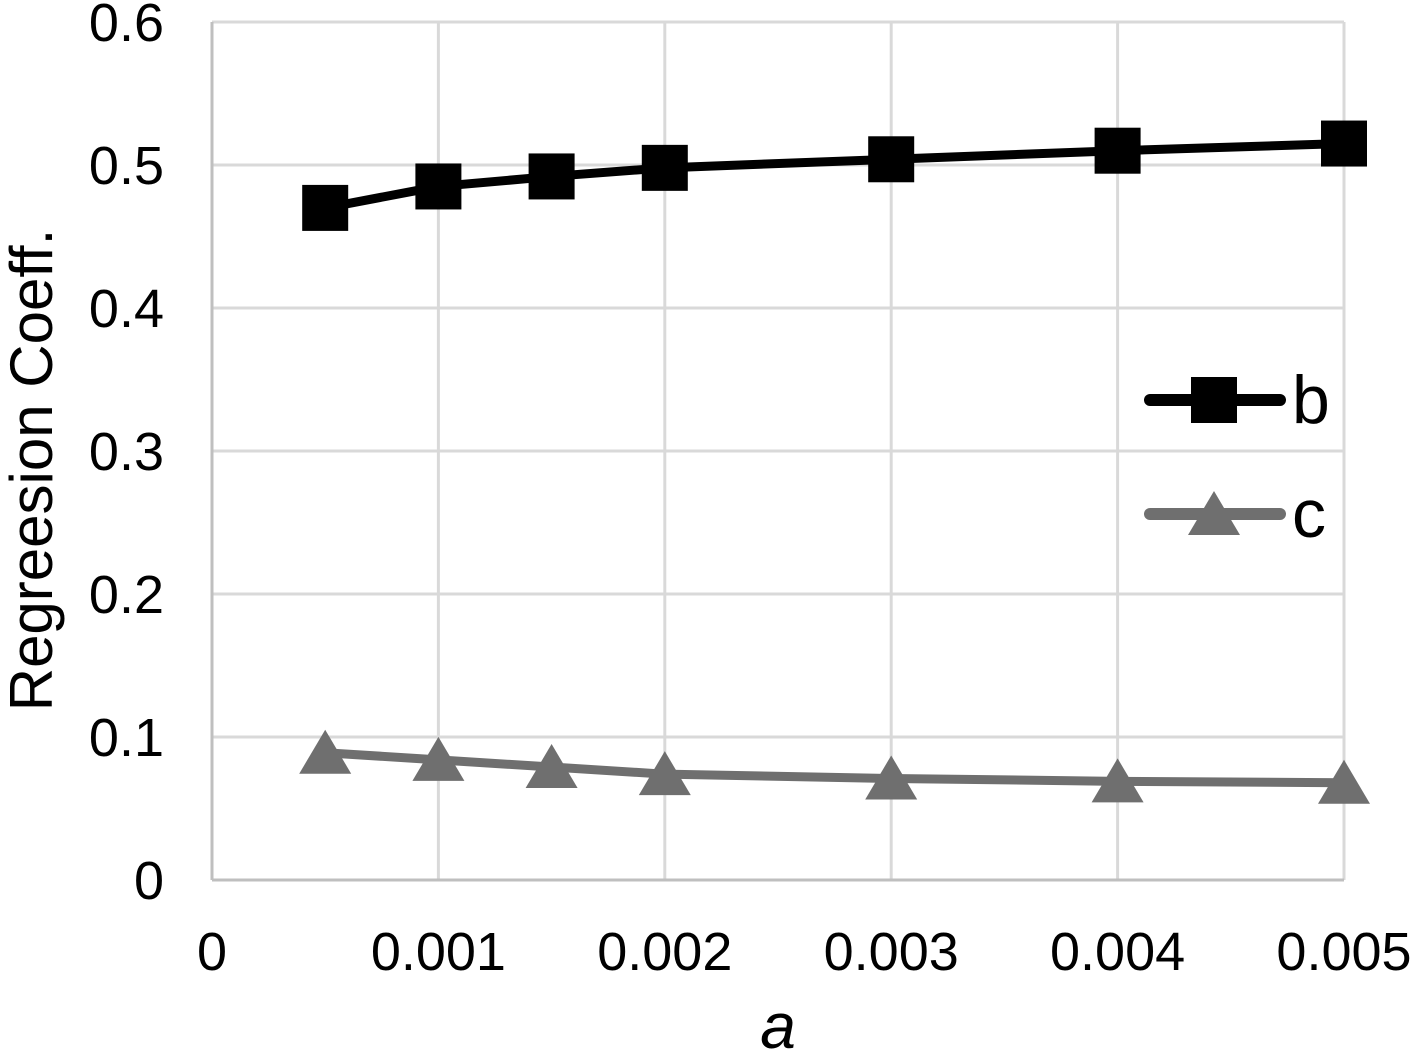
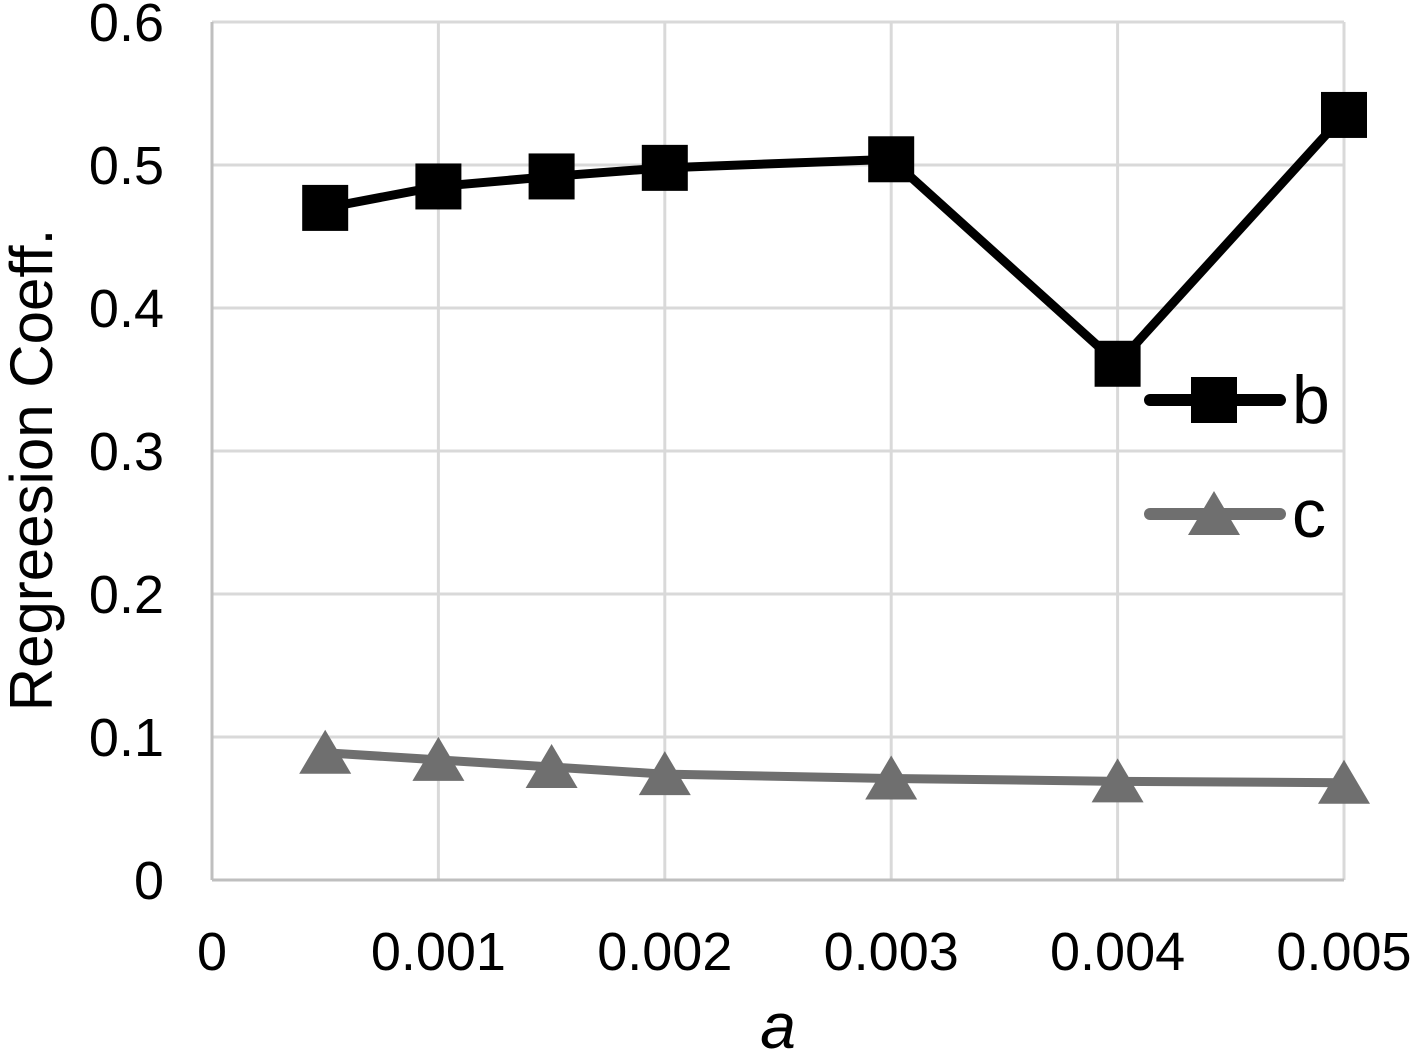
b/0.004: 0.510 -> 0.361
b/0.005: 0.515 -> 0.535
